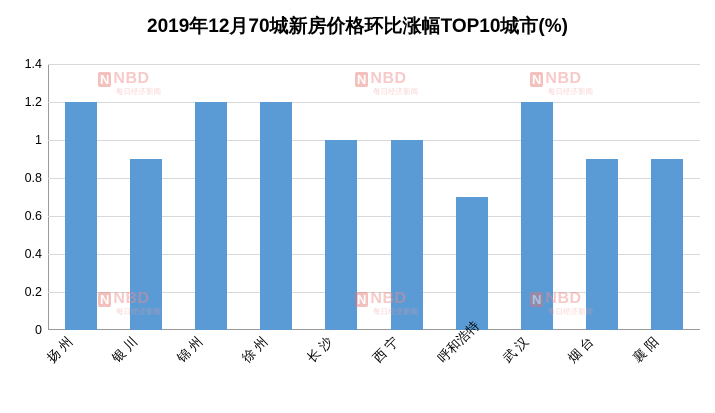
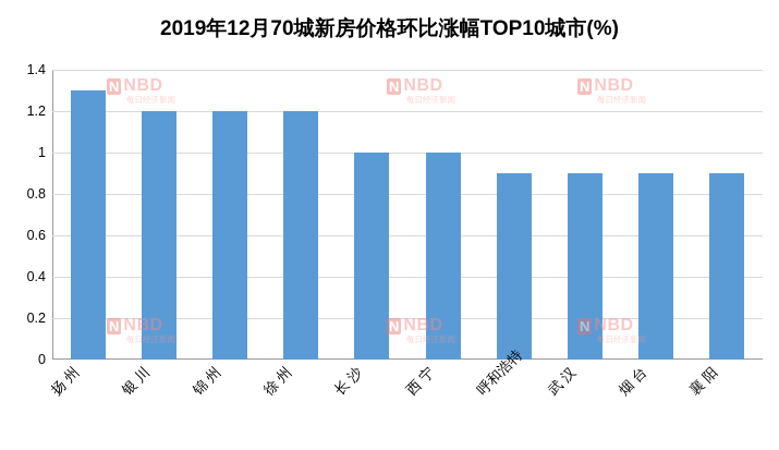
扬 州: 1.2 -> 1.3
银 川: 0.9 -> 1.2
呼和浩特: 0.7 -> 0.9
武 汉: 1.2 -> 0.9
